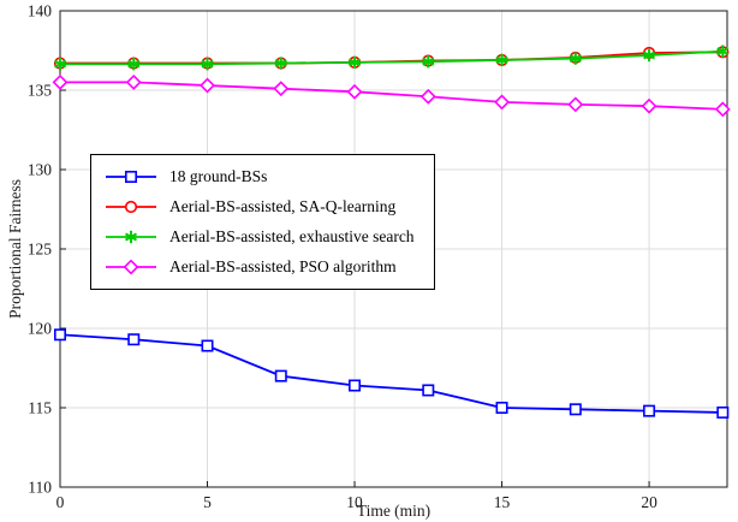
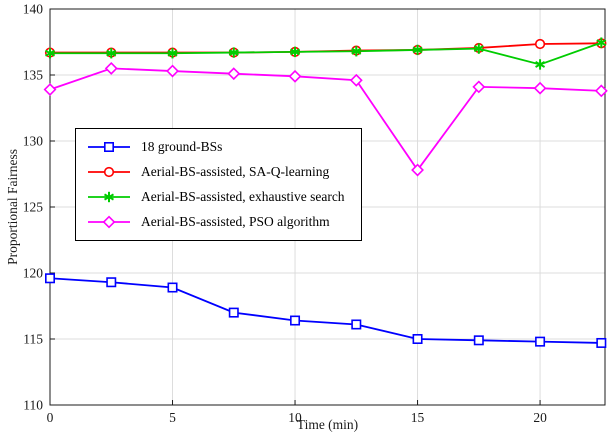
Aerial-BS-assisted, PSO algorithm/0: 135.5 -> 133.9
Aerial-BS-assisted, PSO algorithm/15: 134.2 -> 127.8
Aerial-BS-assisted, exhaustive search/20: 137.2 -> 135.8
